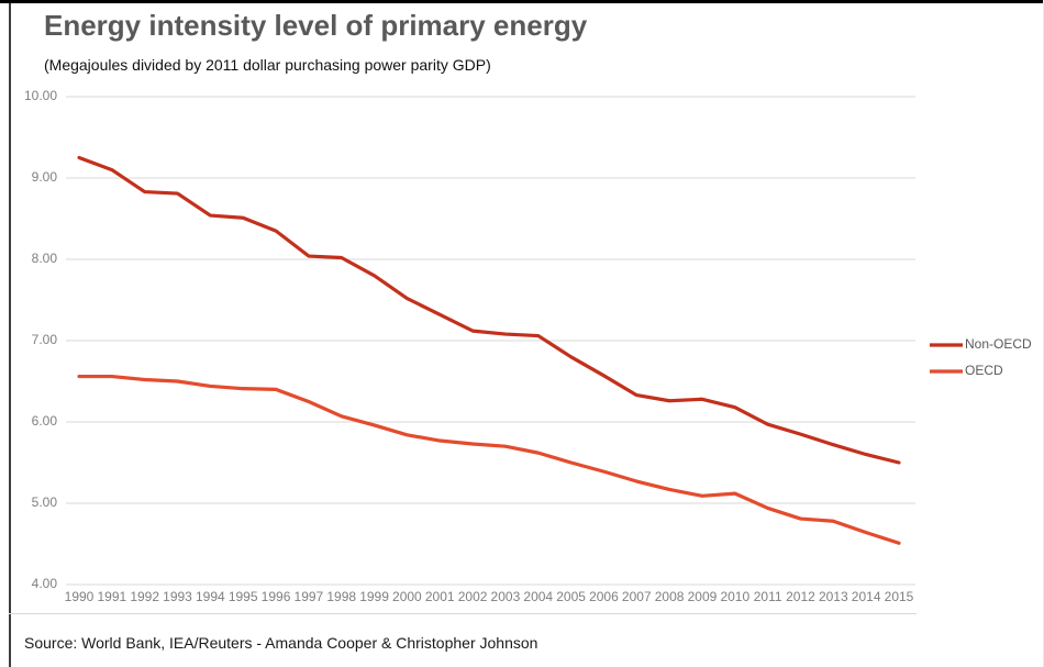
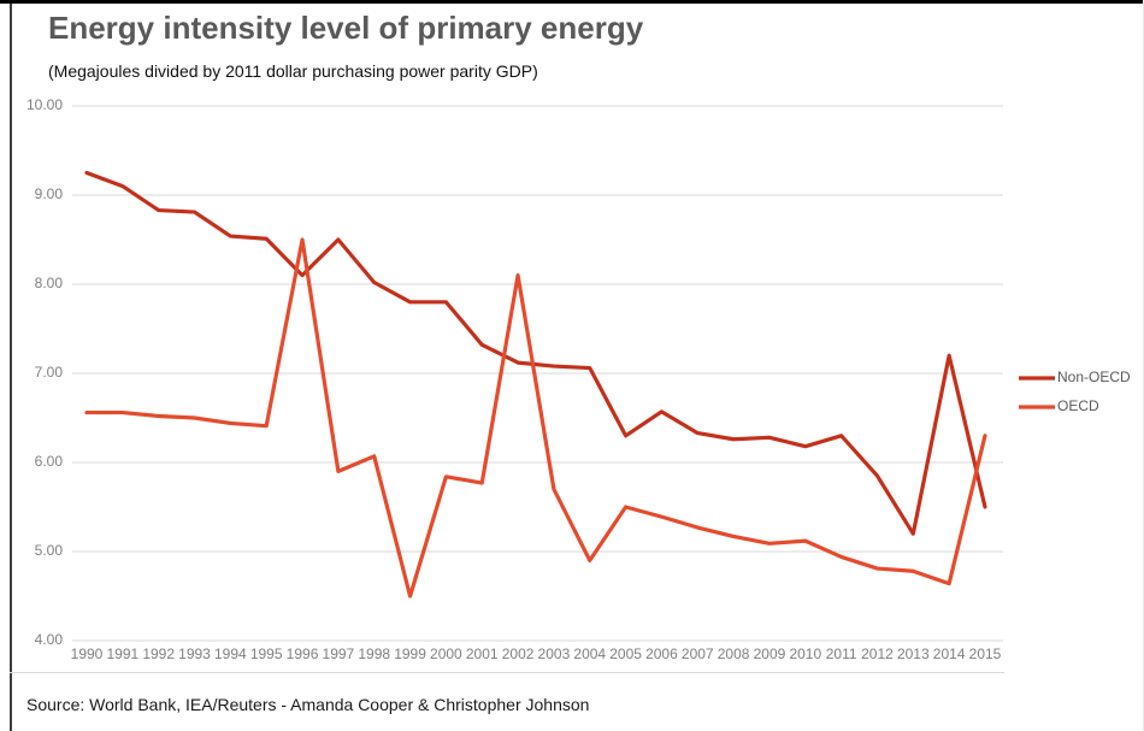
Non-OECD/1996: 8.3 -> 8.1
OECD/1996: 6.4 -> 8.5
Non-OECD/1997: 8.0 -> 8.5
OECD/1997: 6.2 -> 5.9
OECD/1999: 6.0 -> 4.5
Non-OECD/2000: 7.5 -> 7.8
OECD/2002: 5.7 -> 8.1
OECD/2004: 5.6 -> 4.9
Non-OECD/2005: 6.8 -> 6.3
Non-OECD/2011: 6.0 -> 6.3
Non-OECD/2013: 5.7 -> 5.2
Non-OECD/2014: 5.6 -> 7.2
OECD/2015: 4.5 -> 6.3
